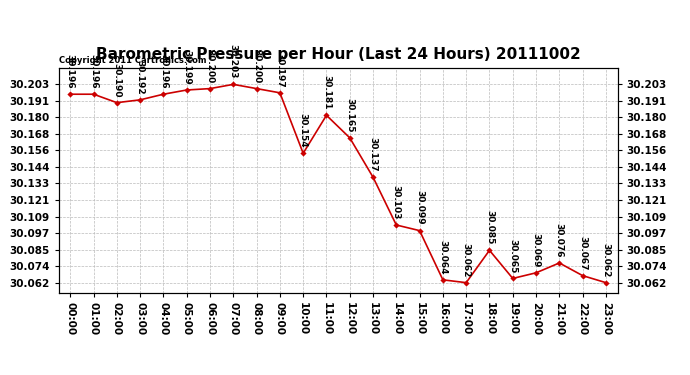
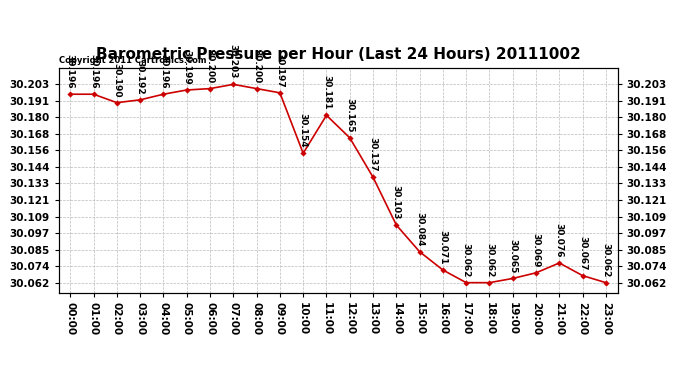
15:00: 30.099 -> 30.084
16:00: 30.064 -> 30.071
18:00: 30.085 -> 30.062
